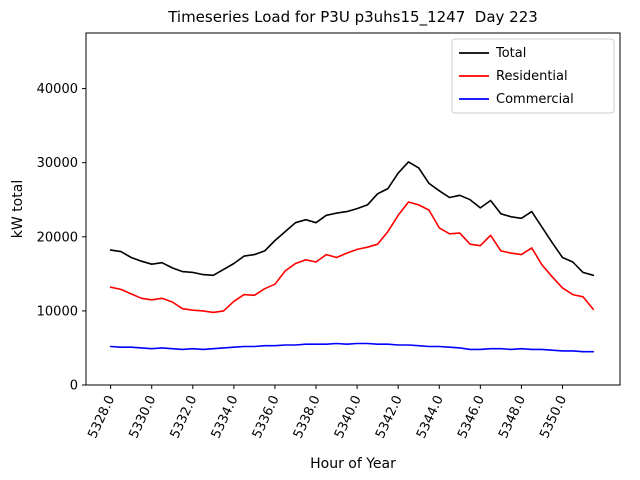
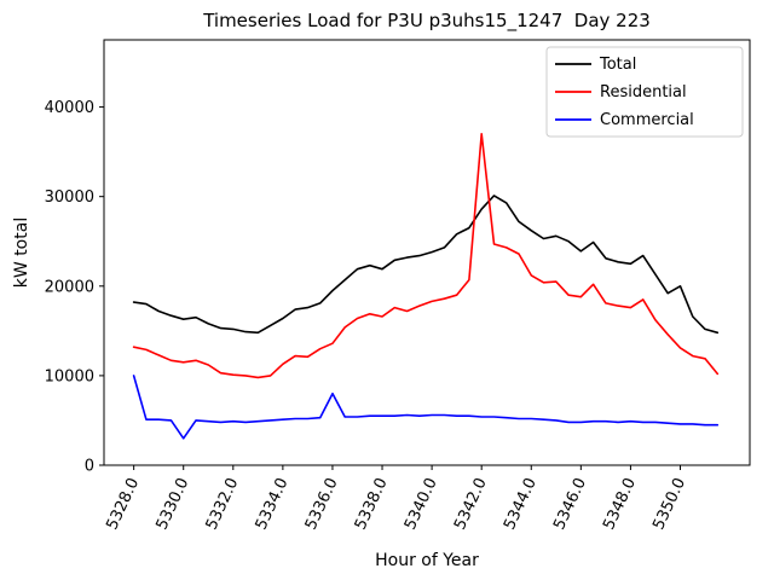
Commercial/5328.0: 5000 -> 10000
Commercial/5330.0: 5000 -> 3000
Commercial/5336.0: 5000 -> 8000
Residential/5342.0: 23000 -> 37000
Total/5350.0: 17000 -> 20000
